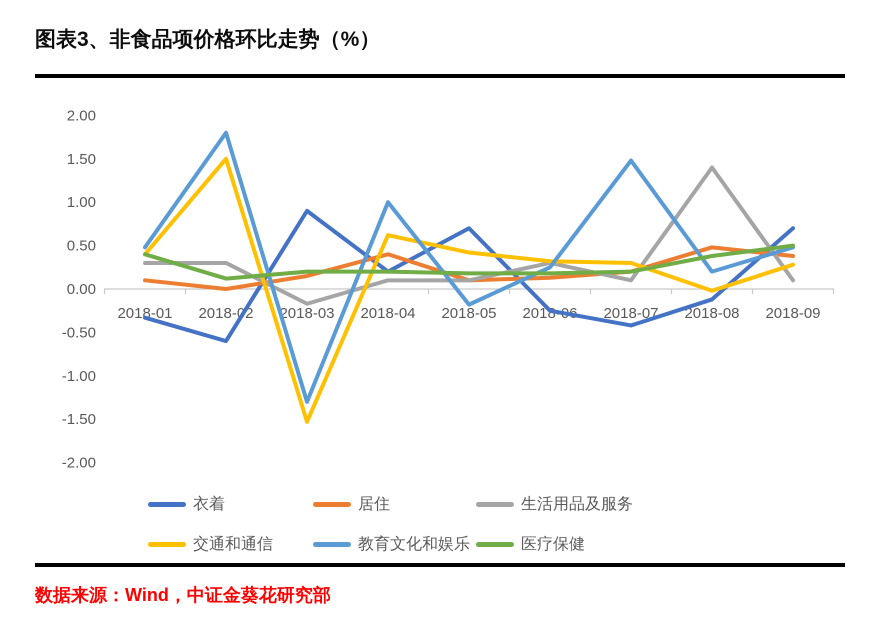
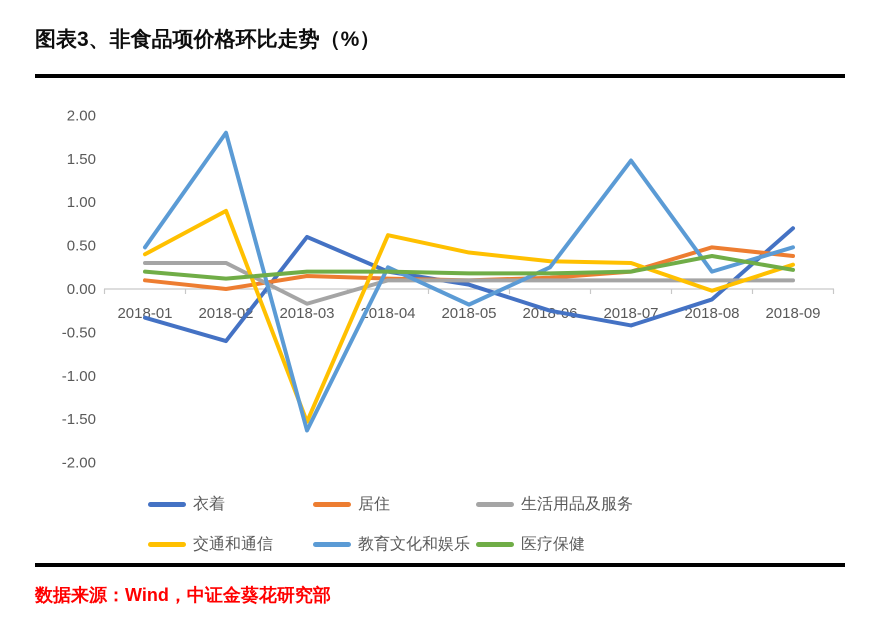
医疗保健/2018-01: 0.4 -> 0.2
交通和通信/2018-02: 1.5 -> 0.9
衣着/2018-03: 0.9 -> 0.6
教育文化和娱乐/2018-03: -1.3 -> -1.6
居住/2018-04: 0.4 -> 0.1
教育文化和娱乐/2018-04: 1.0 -> 0.2
衣着/2018-05: 0.7 -> 0.1
生活用品及服务/2018-06: 0.3 -> 0.1
生活用品及服务/2018-08: 1.4 -> 0.1
医疗保健/2018-09: 0.5 -> 0.2
